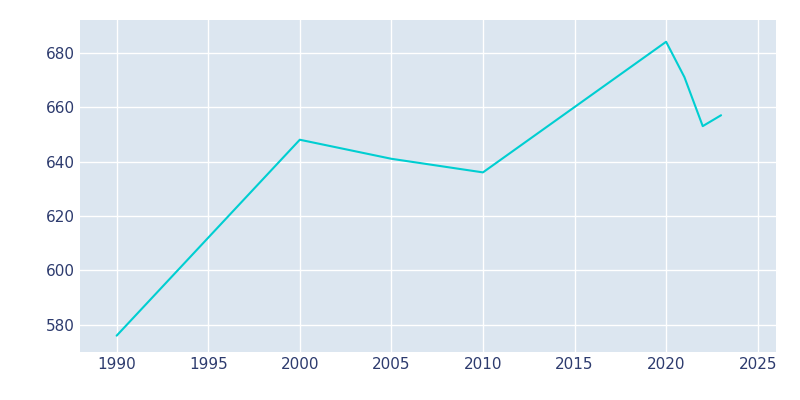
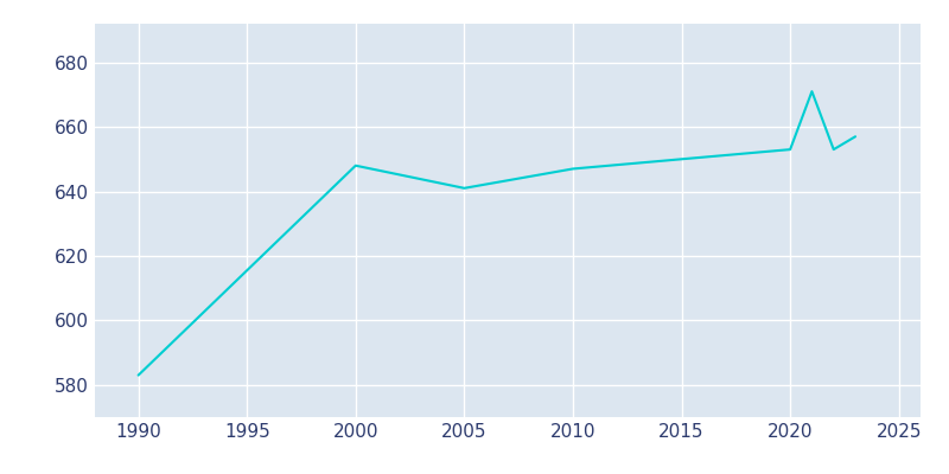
1990: 576 -> 583
2010: 636 -> 647
2020: 684 -> 653
